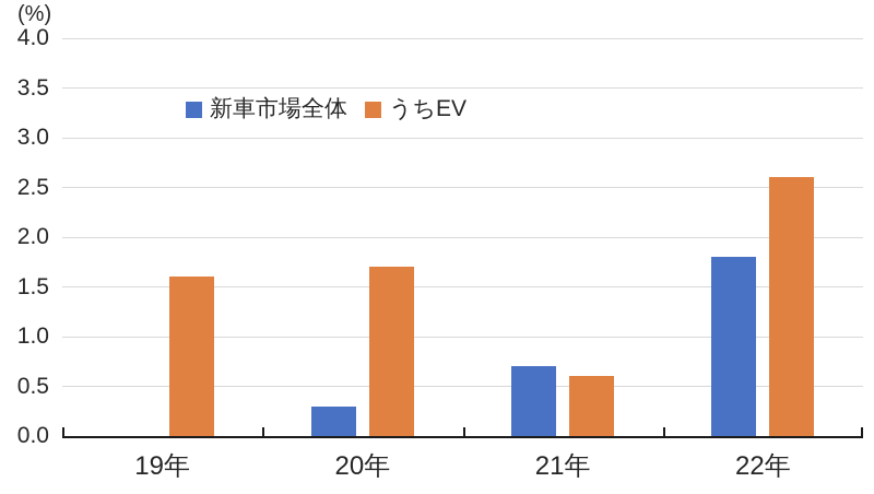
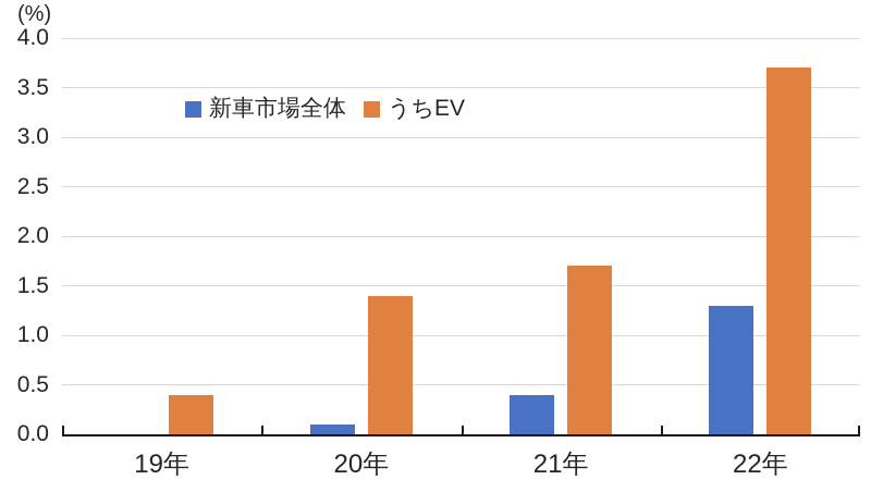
うちEV/19年: 1.6 -> 0.4
新車市場全体/20年: 0.3 -> 0.1
うちEV/20年: 1.7 -> 1.4
新車市場全体/21年: 0.7 -> 0.4
うちEV/21年: 0.6 -> 1.7
新車市場全体/22年: 1.8 -> 1.3
うちEV/22年: 2.6 -> 3.7
